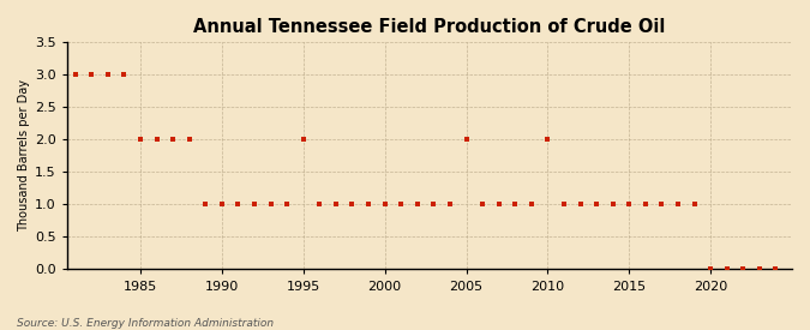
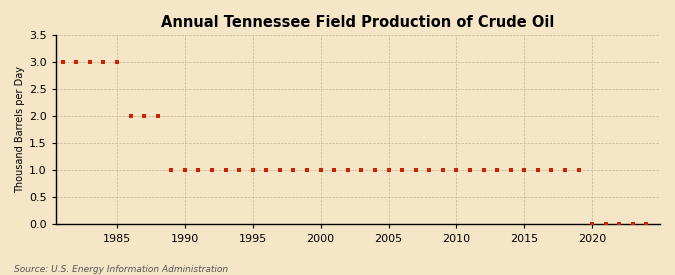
1985: 2 -> 3
1995: 2 -> 1
2005: 2 -> 1
2010: 2 -> 1
